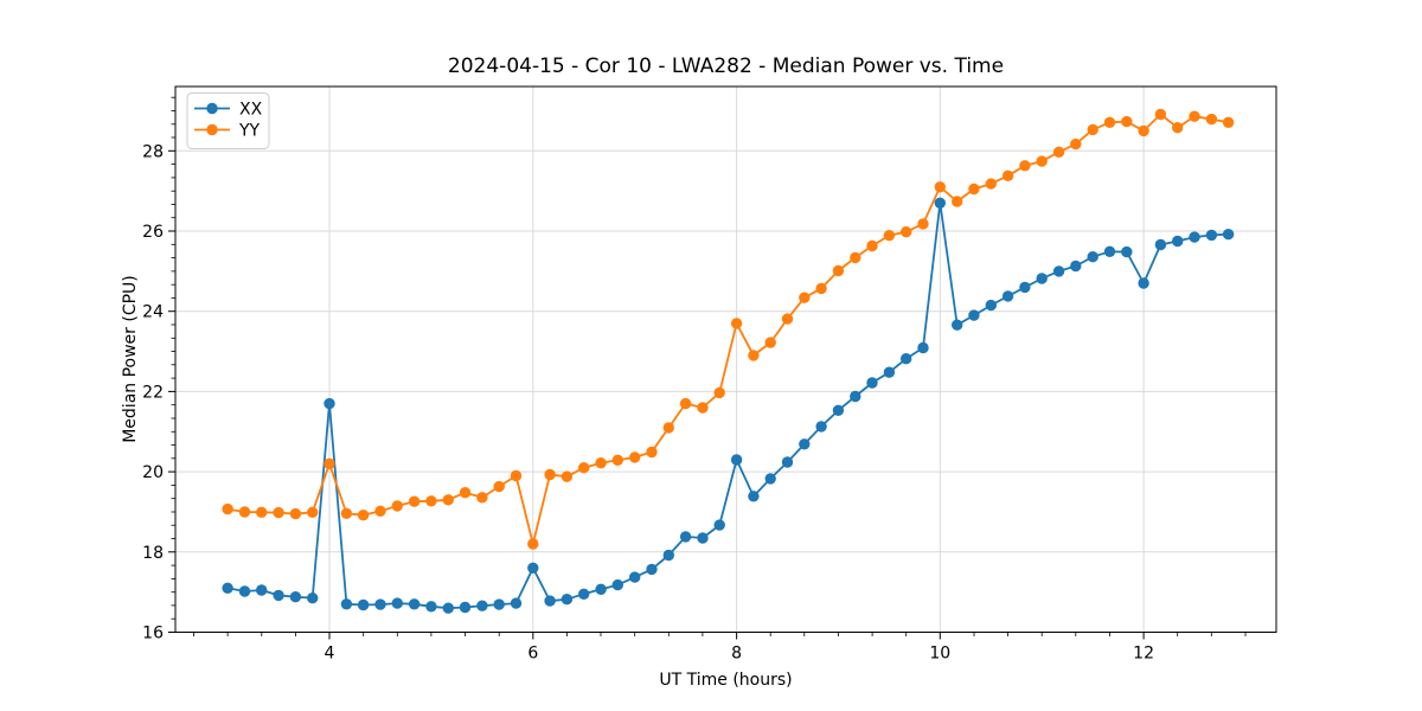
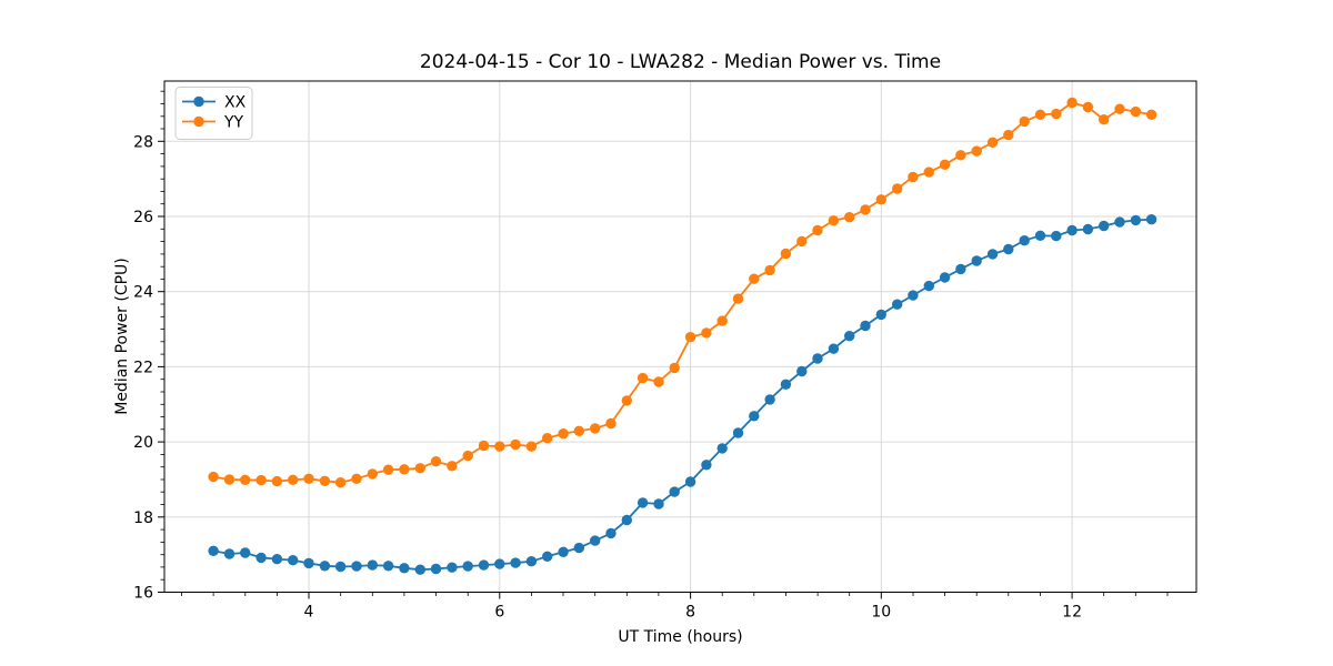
XX/4: 21.7 -> 16.8
YY/4: 20.2 -> 19.0
XX/6: 17.6 -> 16.8
YY/6: 18.2 -> 19.9
XX/8: 20.3 -> 18.9
YY/8: 23.7 -> 22.8
XX/10: 26.7 -> 23.4
YY/10: 27.1 -> 26.4
XX/12: 24.7 -> 25.6
YY/12: 28.5 -> 29.0
